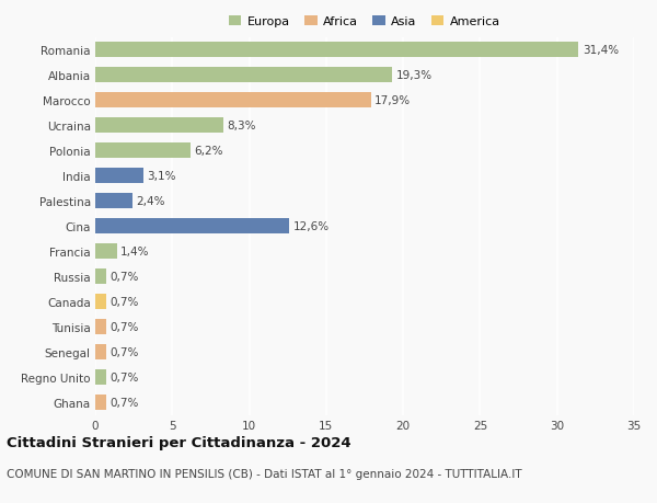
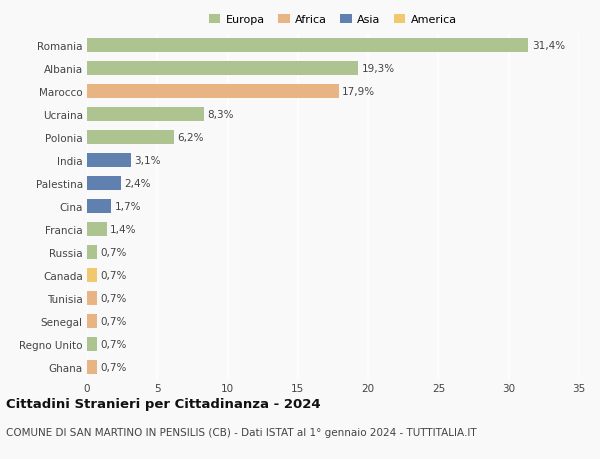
Cina: 12,6% -> 1,7%
